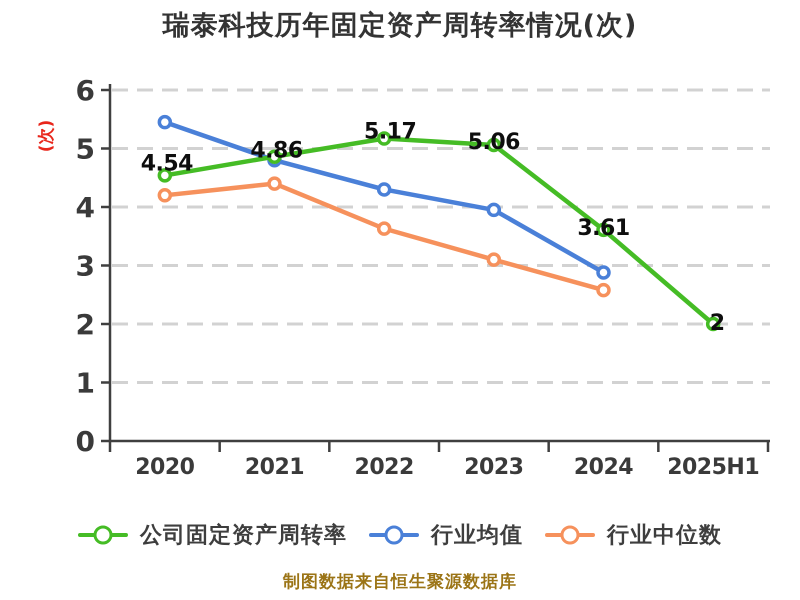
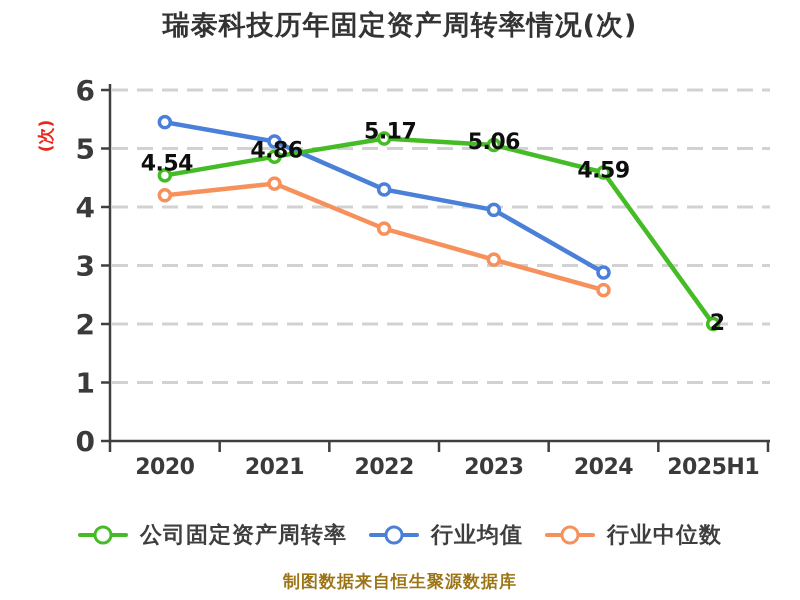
行业均值/2021: 4.8 -> 5.1
公司固定资产周转率/2024: 3.61 -> 4.59
